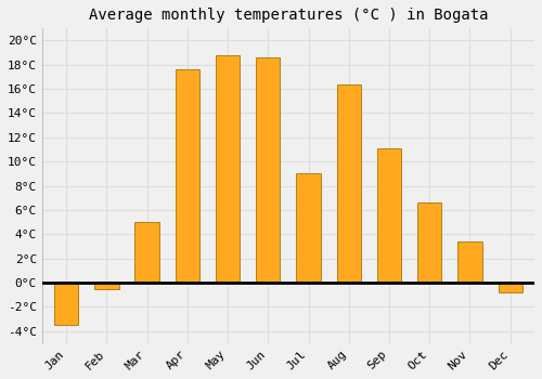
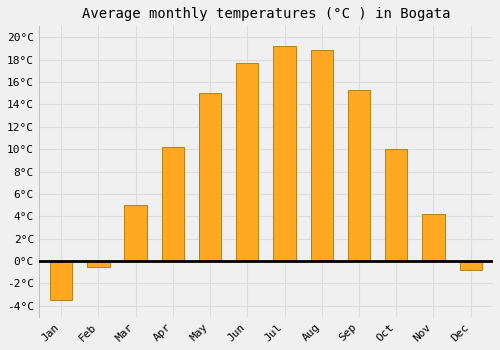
Apr: 17.6°C -> 10.2°C
May: 18.8°C -> 15.0°C
Jun: 18.6°C -> 17.7°C
Jul: 9.0°C -> 19.2°C
Aug: 16.4°C -> 18.9°C
Sep: 11.1°C -> 15.3°C
Oct: 6.6°C -> 10.0°C
Nov: 3.4°C -> 4.2°C
